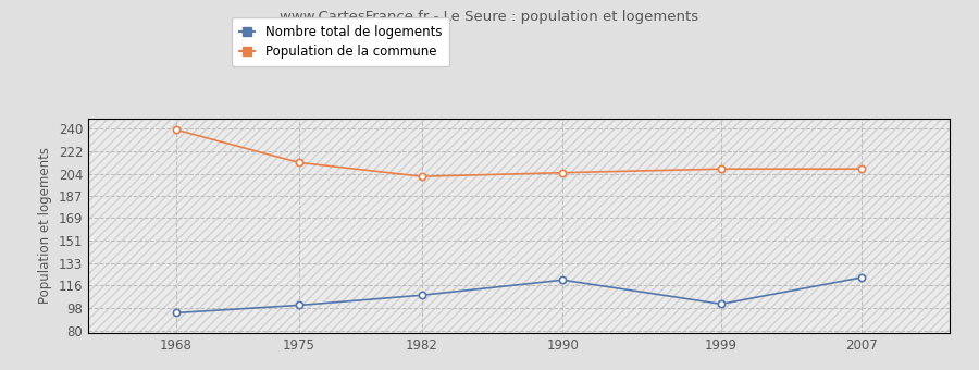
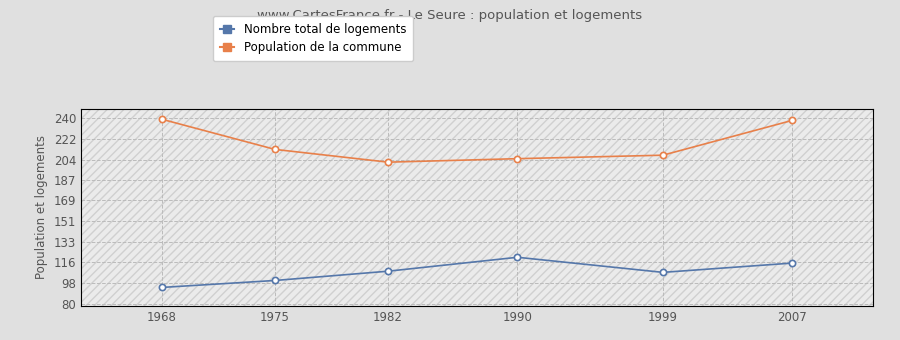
Nombre total de logements/1999: 101 -> 107
Nombre total de logements/2007: 122 -> 115
Population de la commune/2007: 208 -> 238
